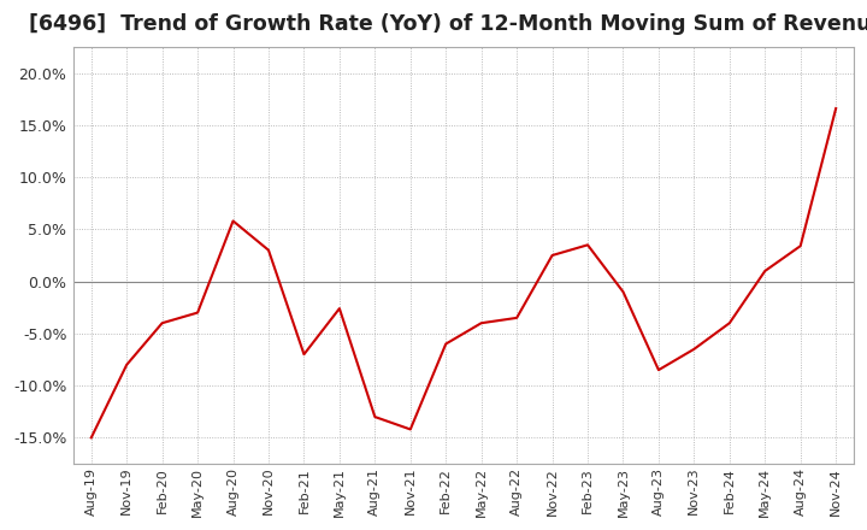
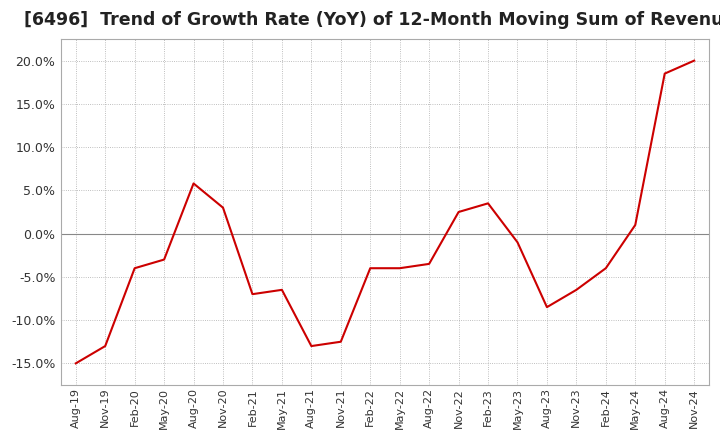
Nov-19: -8.0% -> -13.0%
May-21: -2.6% -> -6.5%
Nov-21: -14.2% -> -12.5%
Feb-22: -6.0% -> -4.0%
Aug-24: 3.4% -> 18.5%
Nov-24: 16.6% -> 20.0%
